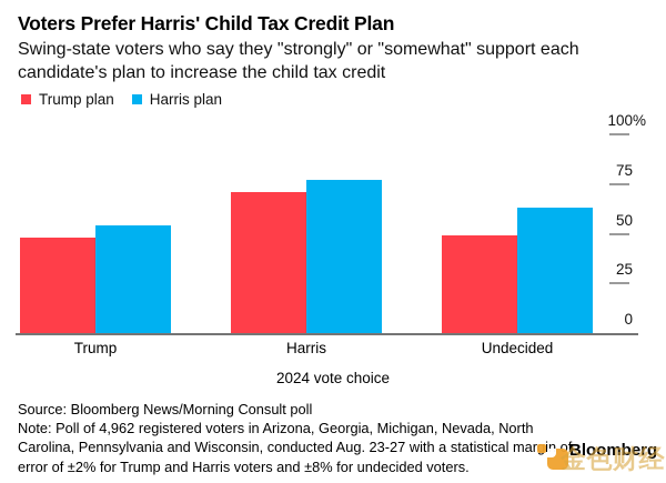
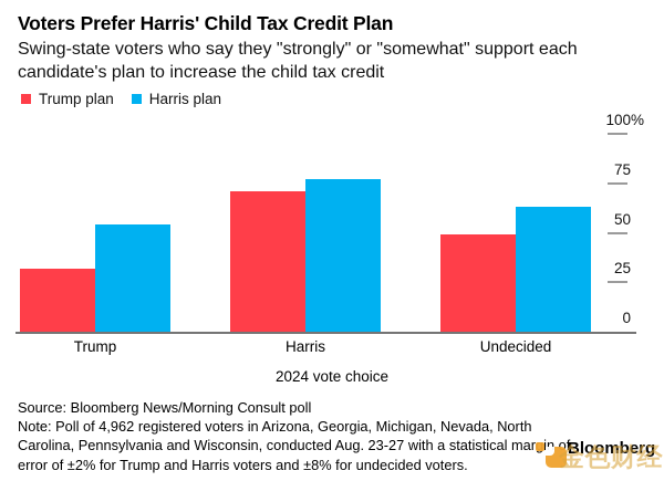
Trump plan/Trump: 48 -> 32
